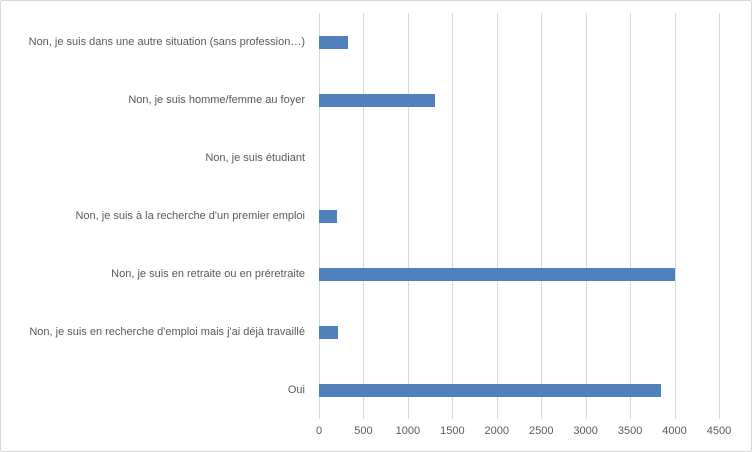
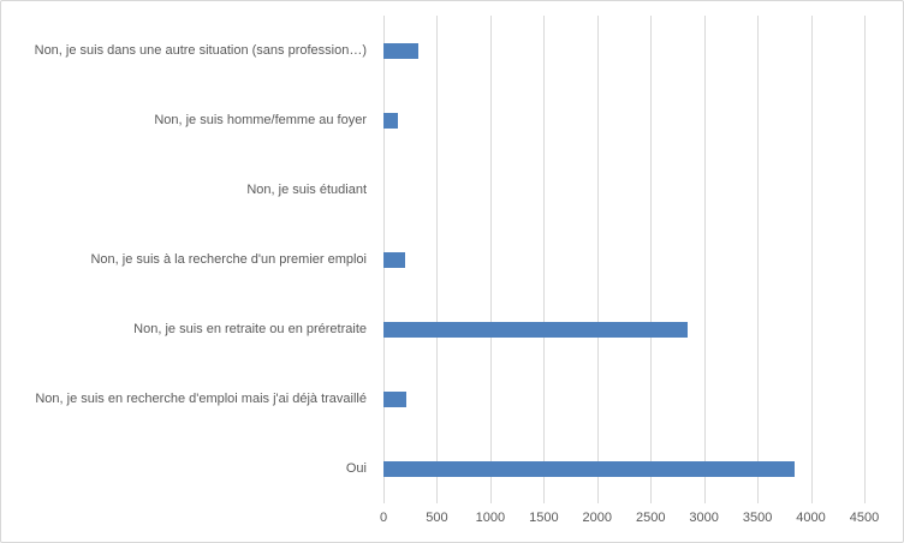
Non, je suis homme/femme au foyer: 1300 -> 100
Non, je suis en retraite ou en préretraite: 4000 -> 2800
